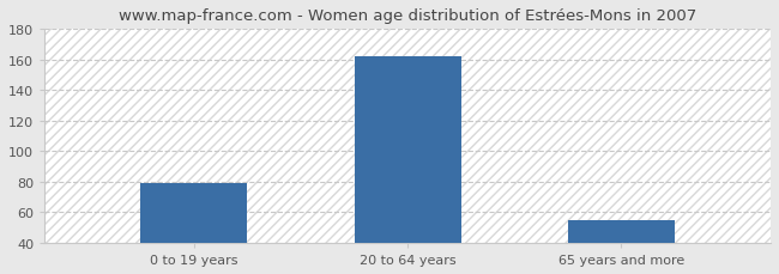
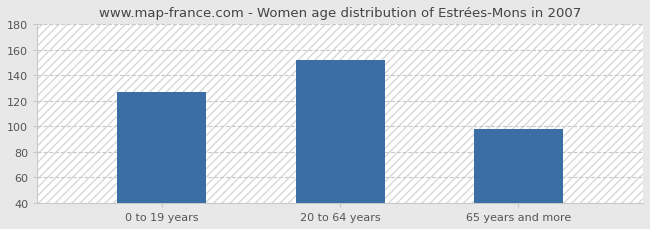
0 to 19 years: 79 -> 127
20 to 64 years: 162 -> 152
65 years and more: 55 -> 98
